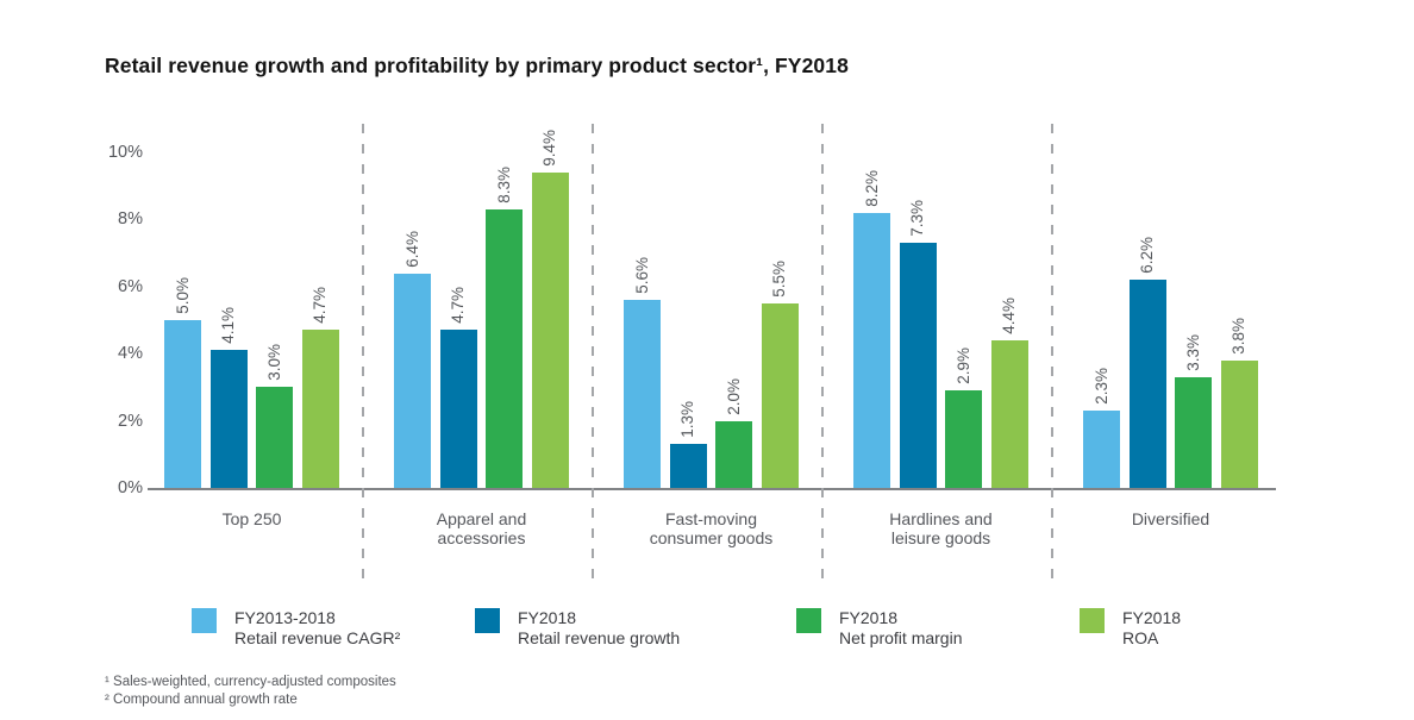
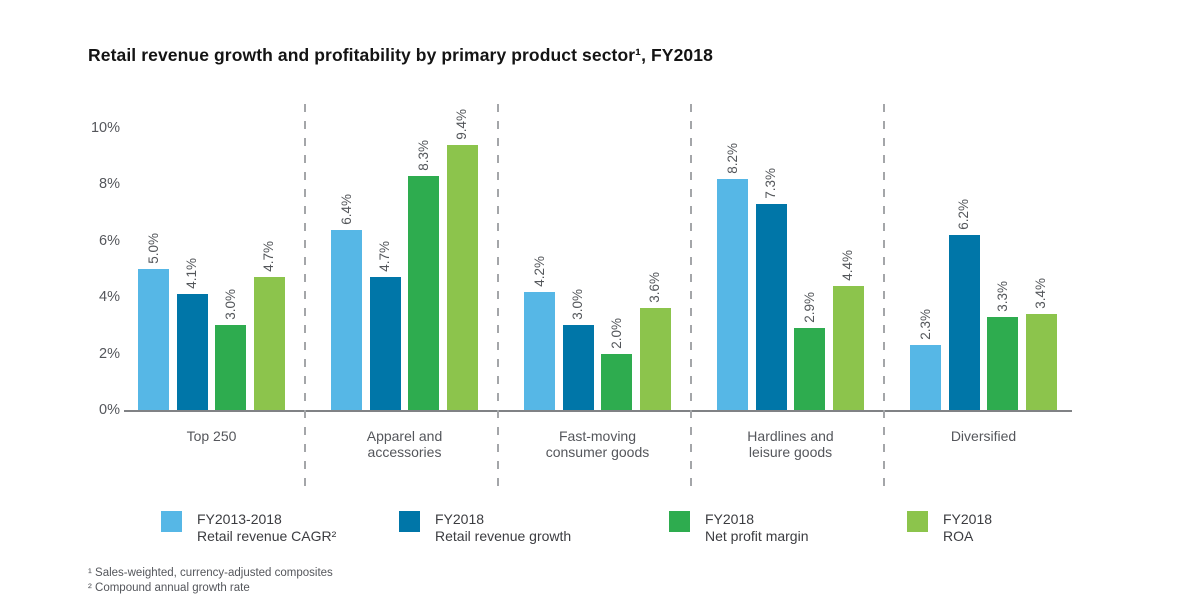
FY2013-2018 Retail revenue CAGR²/Fast-moving consumer goods: 5.6% -> 4.2%
FY2018 Retail revenue growth/Fast-moving consumer goods: 1.3% -> 3.0%
FY2018 ROA/Fast-moving consumer goods: 5.5% -> 3.6%
FY2018 ROA/Diversified: 3.8% -> 3.4%
